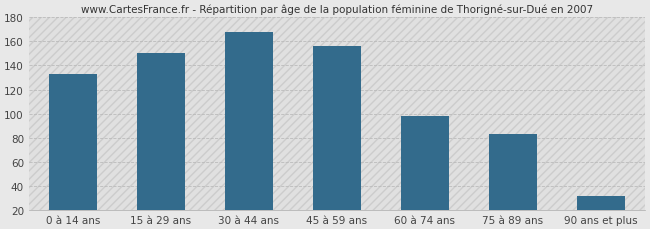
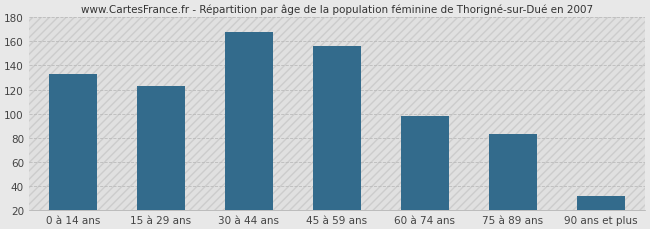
15 à 29 ans: 150 -> 123
